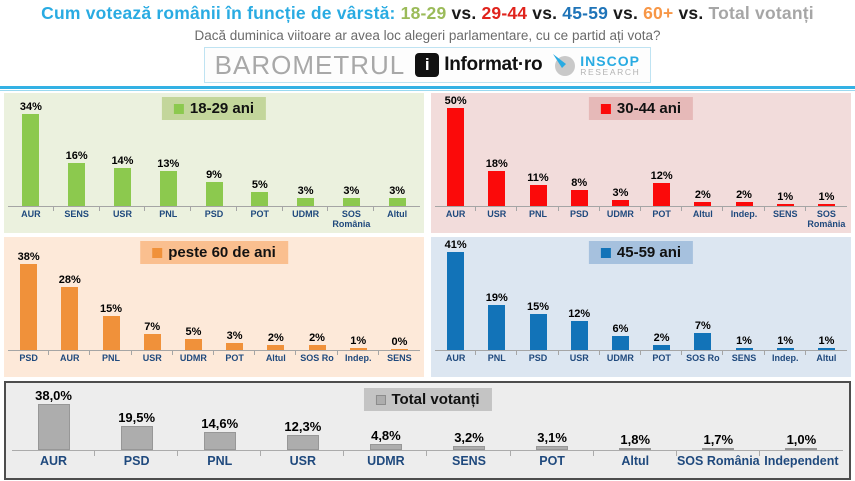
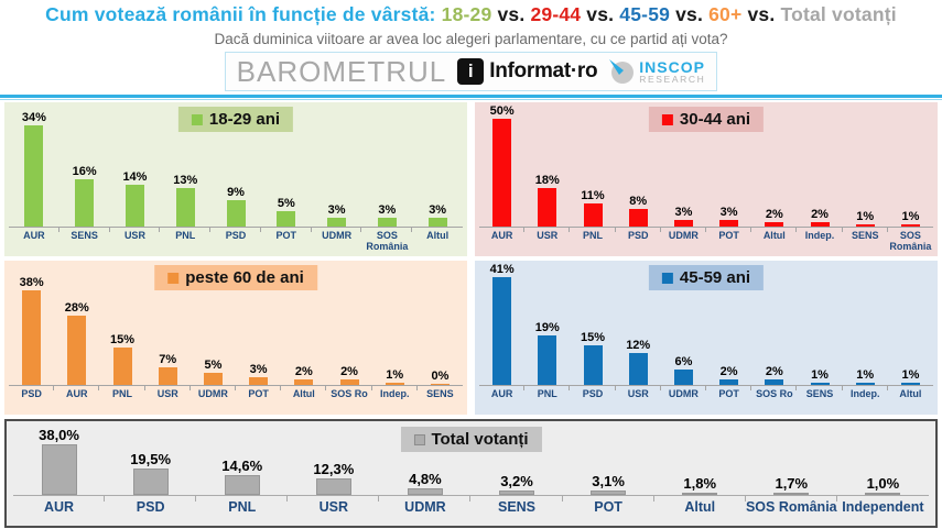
30-44 ani/POT: 12% -> 3%
45-59 ani/SOS Ro: 7% -> 2%
